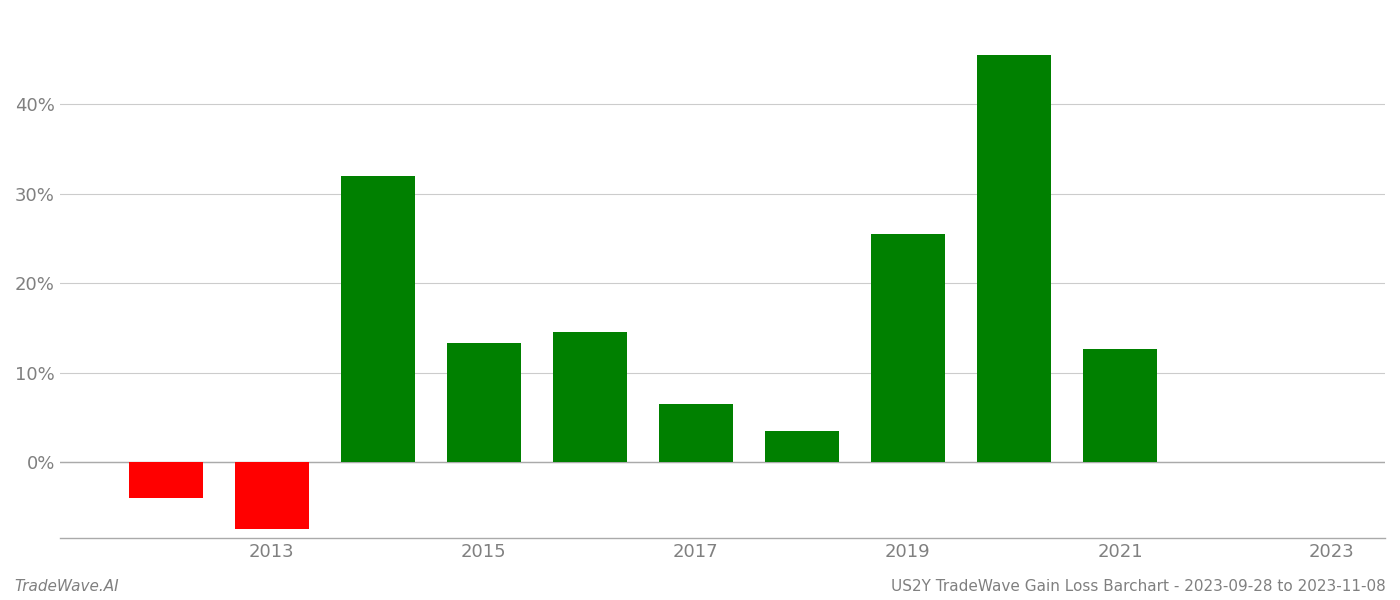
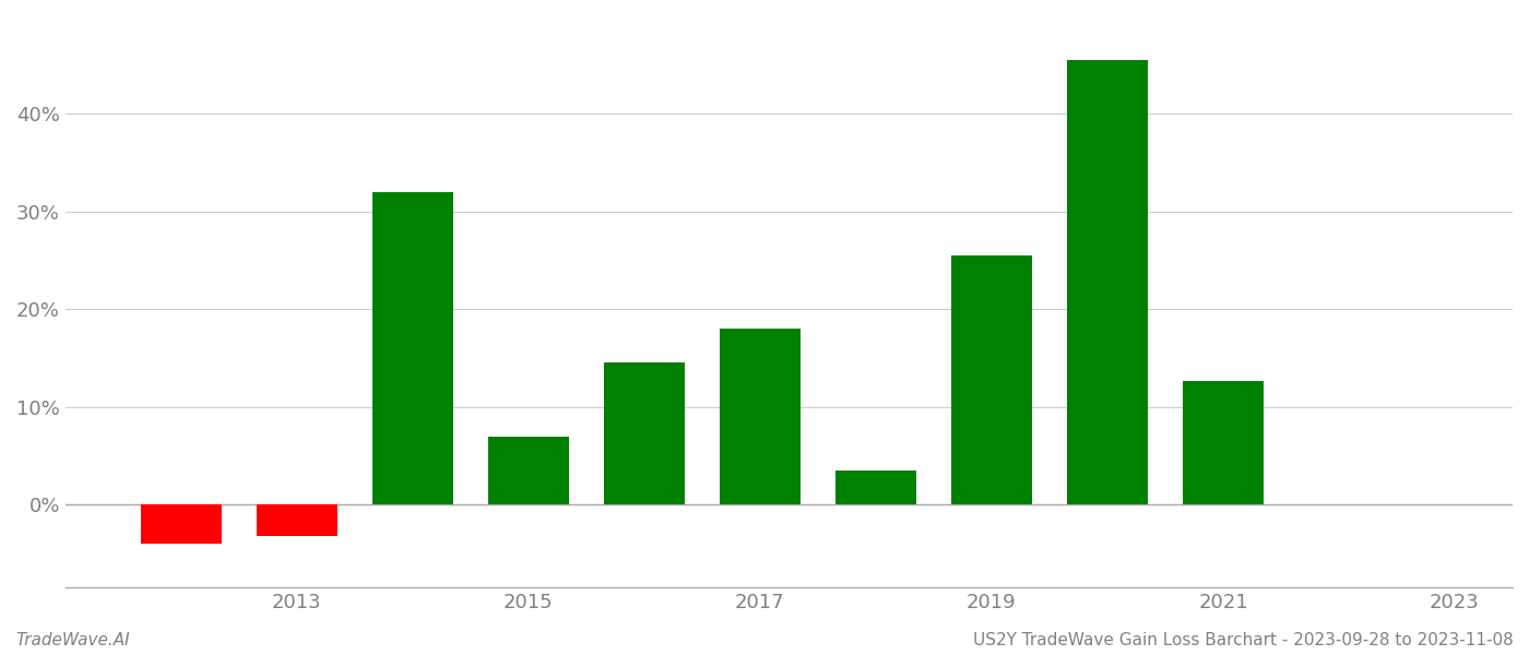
2013: -7.5% -> -3.2%
2015: 13.3% -> 7.0%
2017: 6.5% -> 18.0%
